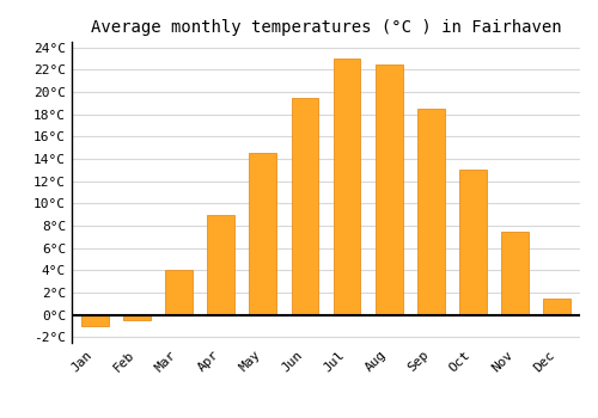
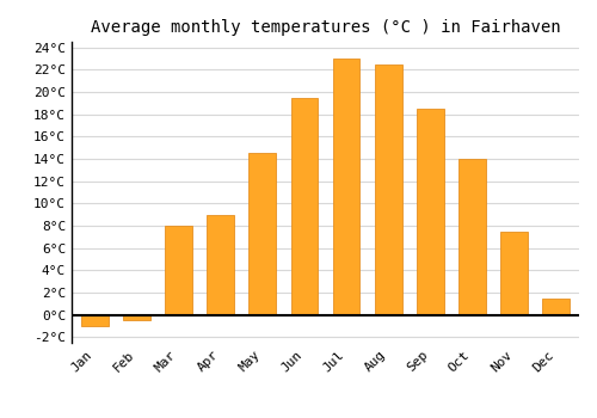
Mar: 4.0°C -> 8.0°C
Oct: 13.0°C -> 14.0°C
